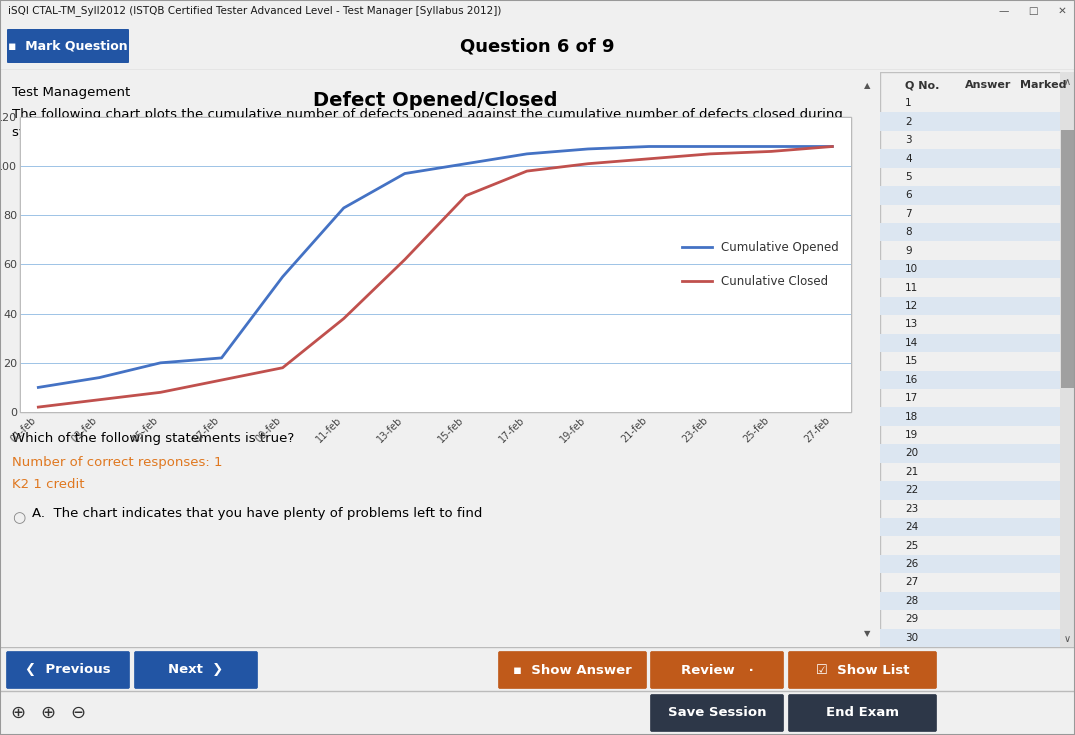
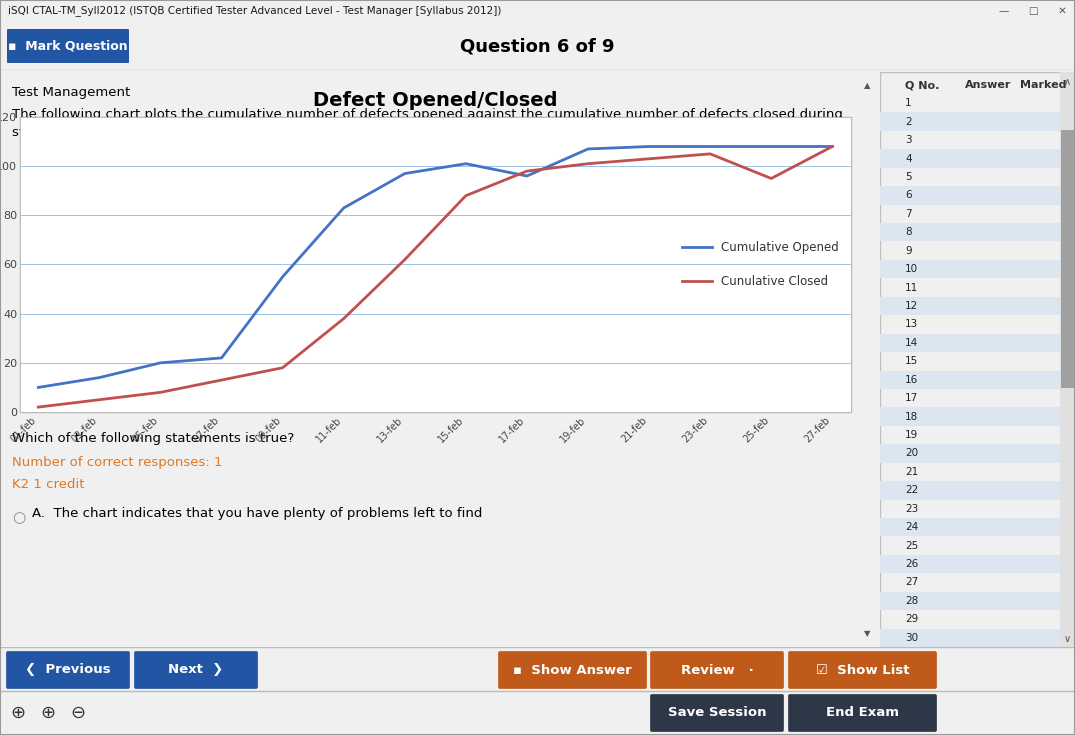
Cumulative Opened/17-feb: 105 -> 96
Cunulative Closed/25-feb: 106 -> 95
